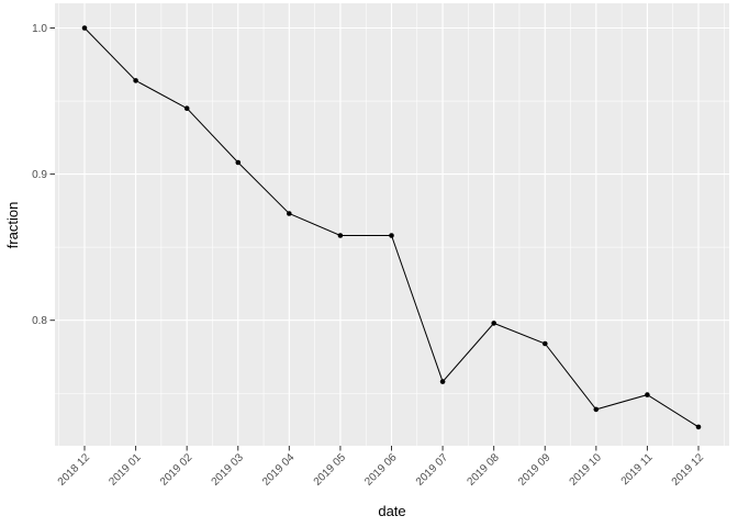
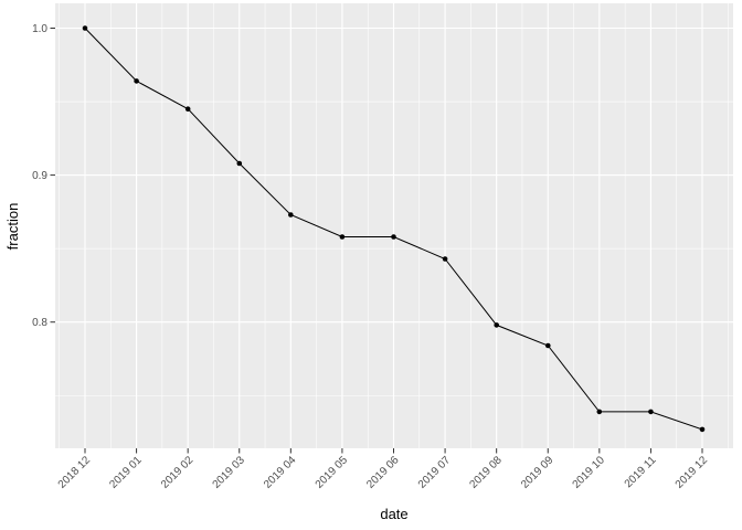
2019 07: 0.758 -> 0.843
2019 11: 0.749 -> 0.739
